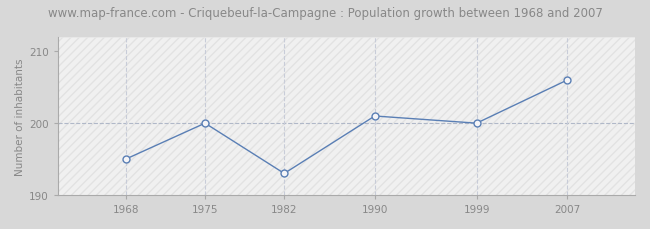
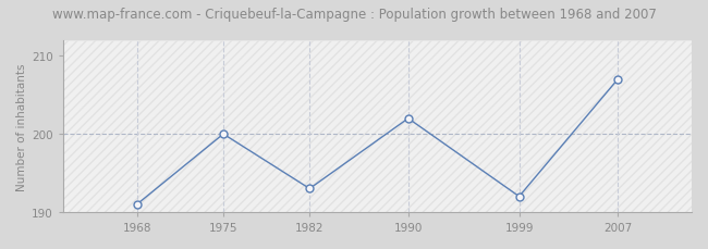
1968: 195 -> 191
1990: 201 -> 202
1999: 200 -> 192
2007: 206 -> 207
